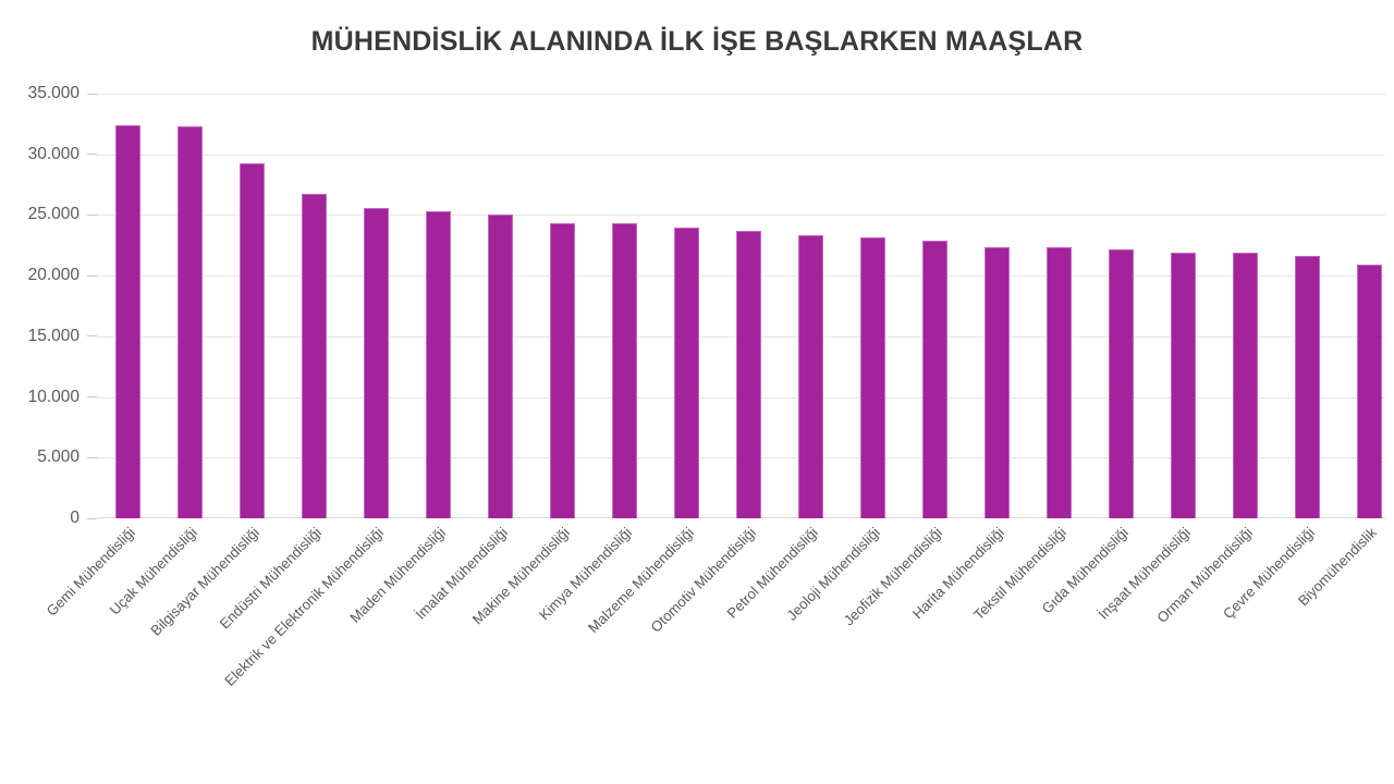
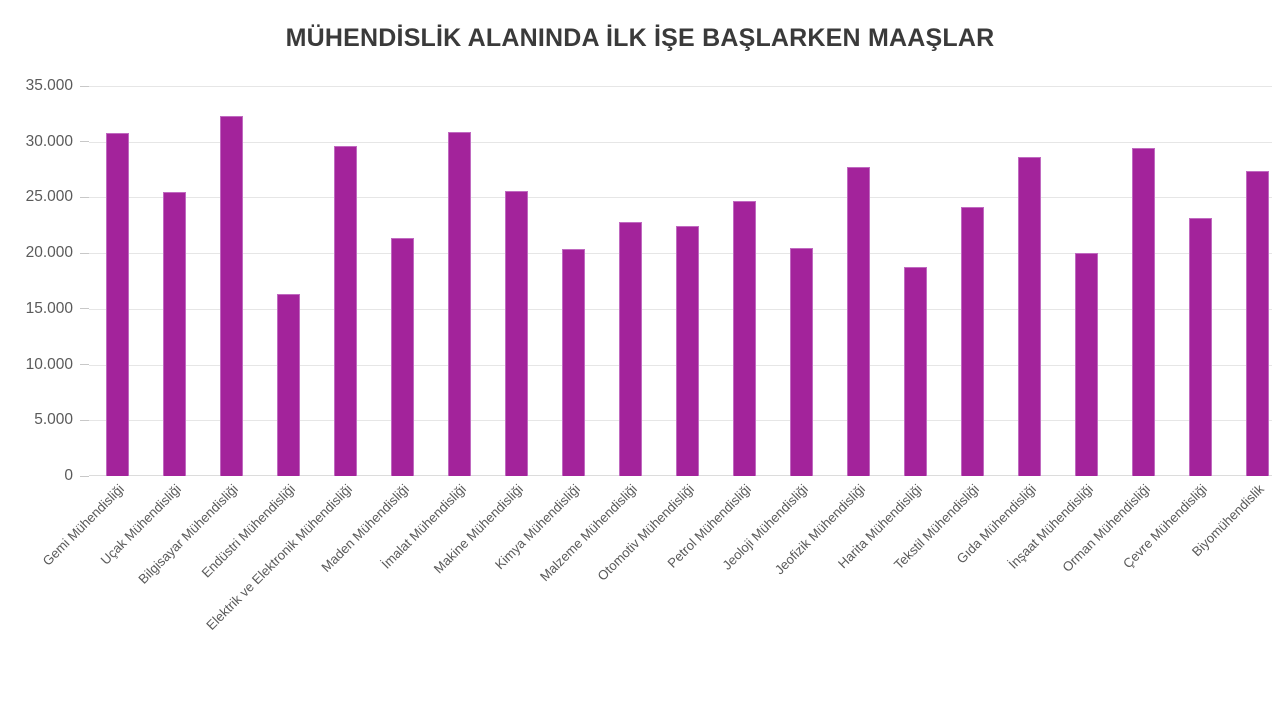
Gemi Mühendisliği: 32400 -> 30800
Uçak Mühendisliği: 32300 -> 25500
Bilgisayar Mühendisliği: 29300 -> 32300
Endüstri Mühendisliği: 26800 -> 16300
Elektrik ve Elektronik Mühendisliği: 25600 -> 29600
Maden Mühendisliği: 25300 -> 21400
İmalat Mühendisliği: 25000 -> 30900
Makine Mühendisliği: 24400 -> 25600
Kimya Mühendisliği: 24300 -> 20400
Malzeme Mühendisliği: 24000 -> 22800
Otomotiv Mühendisliği: 23700 -> 22400
Petrol Mühendisliği: 23400 -> 24700
Jeoloji Mühendisliği: 23200 -> 20500
Jeofizik Mühendisliği: 22800 -> 27700
Harita Mühendisliği: 22400 -> 18800
Tekstil Mühendisliği: 22400 -> 24100
Gıda Mühendisliği: 22200 -> 28600
İnşaat Mühendisliği: 21900 -> 20000
Orman Mühendisliği: 21900 -> 29400
Çevre Mühendisliği: 21600 -> 23200
Biyomühendislik: 20900 -> 27400
